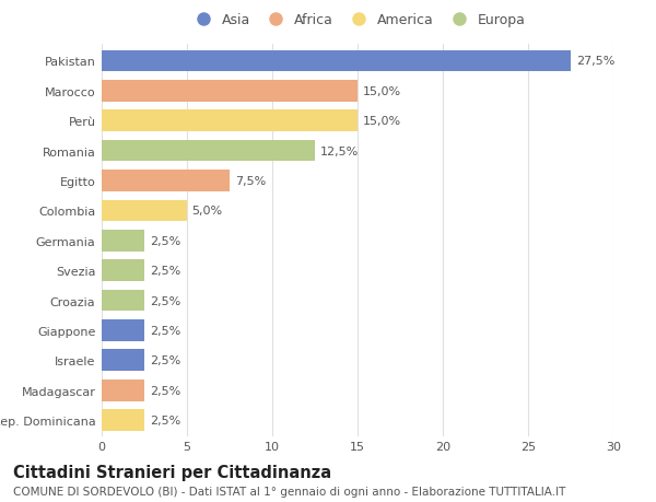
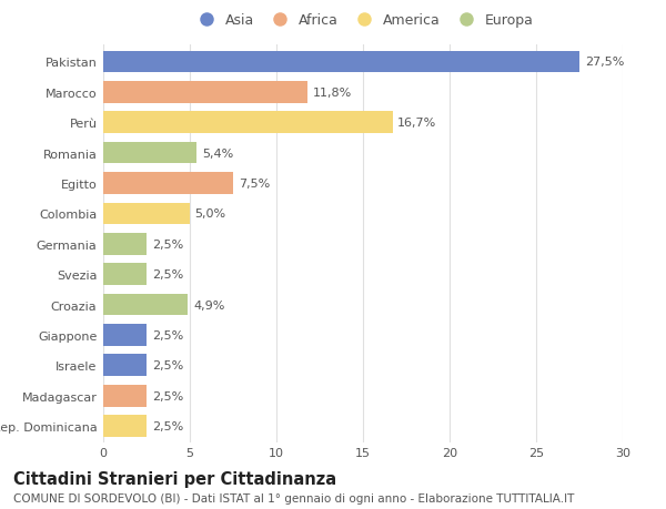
Marocco: 15,0% -> 11,8%
Perù: 15,0% -> 16,7%
Romania: 12,5% -> 5,4%
Croazia: 2,5% -> 4,9%
